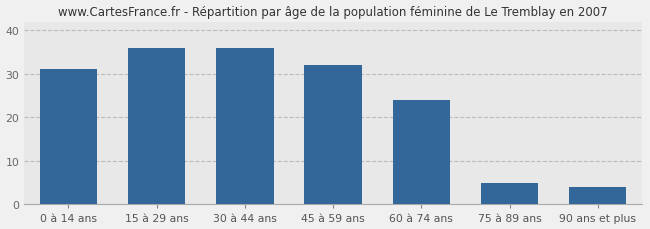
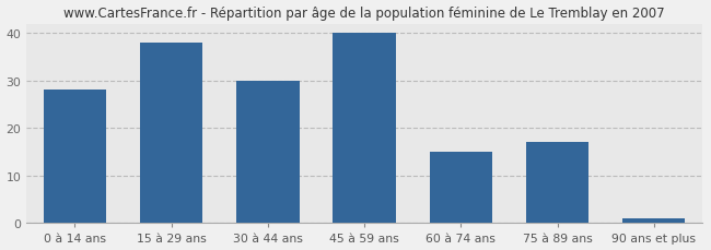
0 à 14 ans: 31 -> 28
15 à 29 ans: 36 -> 38
30 à 44 ans: 36 -> 30
45 à 59 ans: 32 -> 40
60 à 74 ans: 24 -> 15
75 à 89 ans: 5 -> 17
90 ans et plus: 4 -> 1
